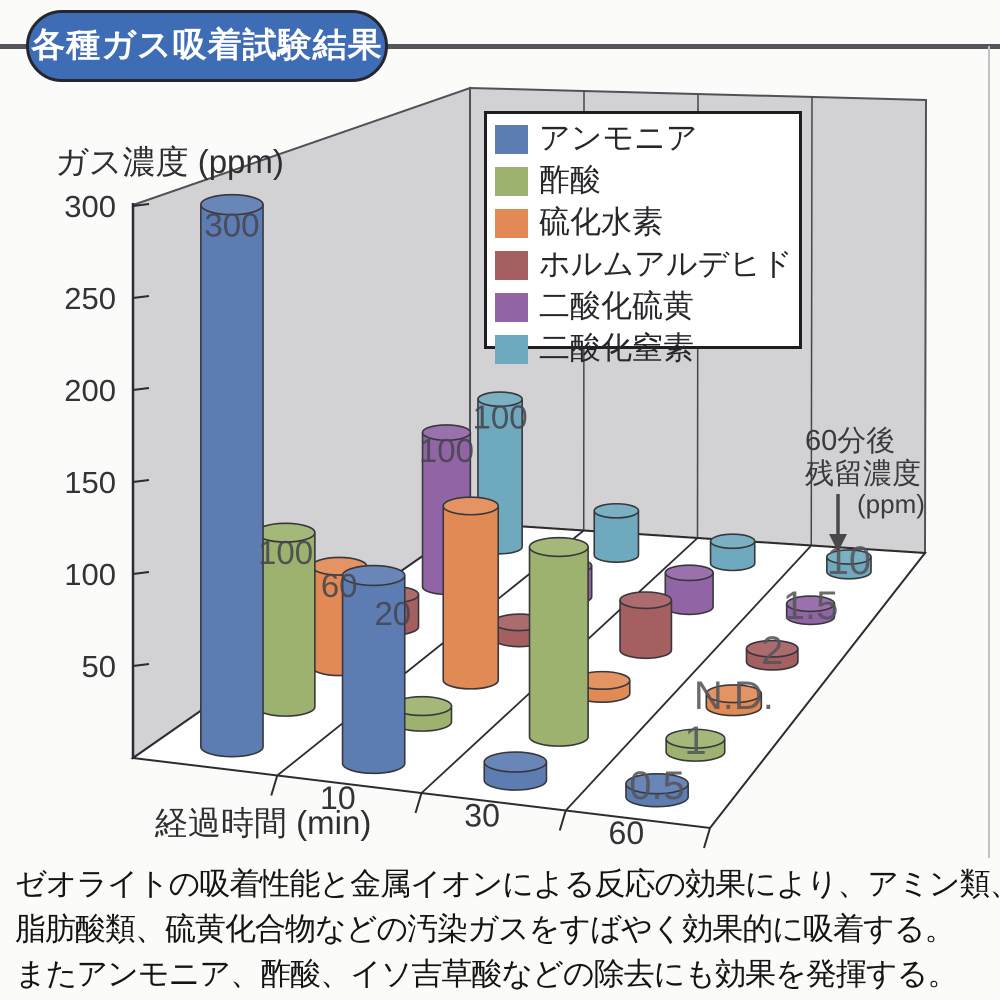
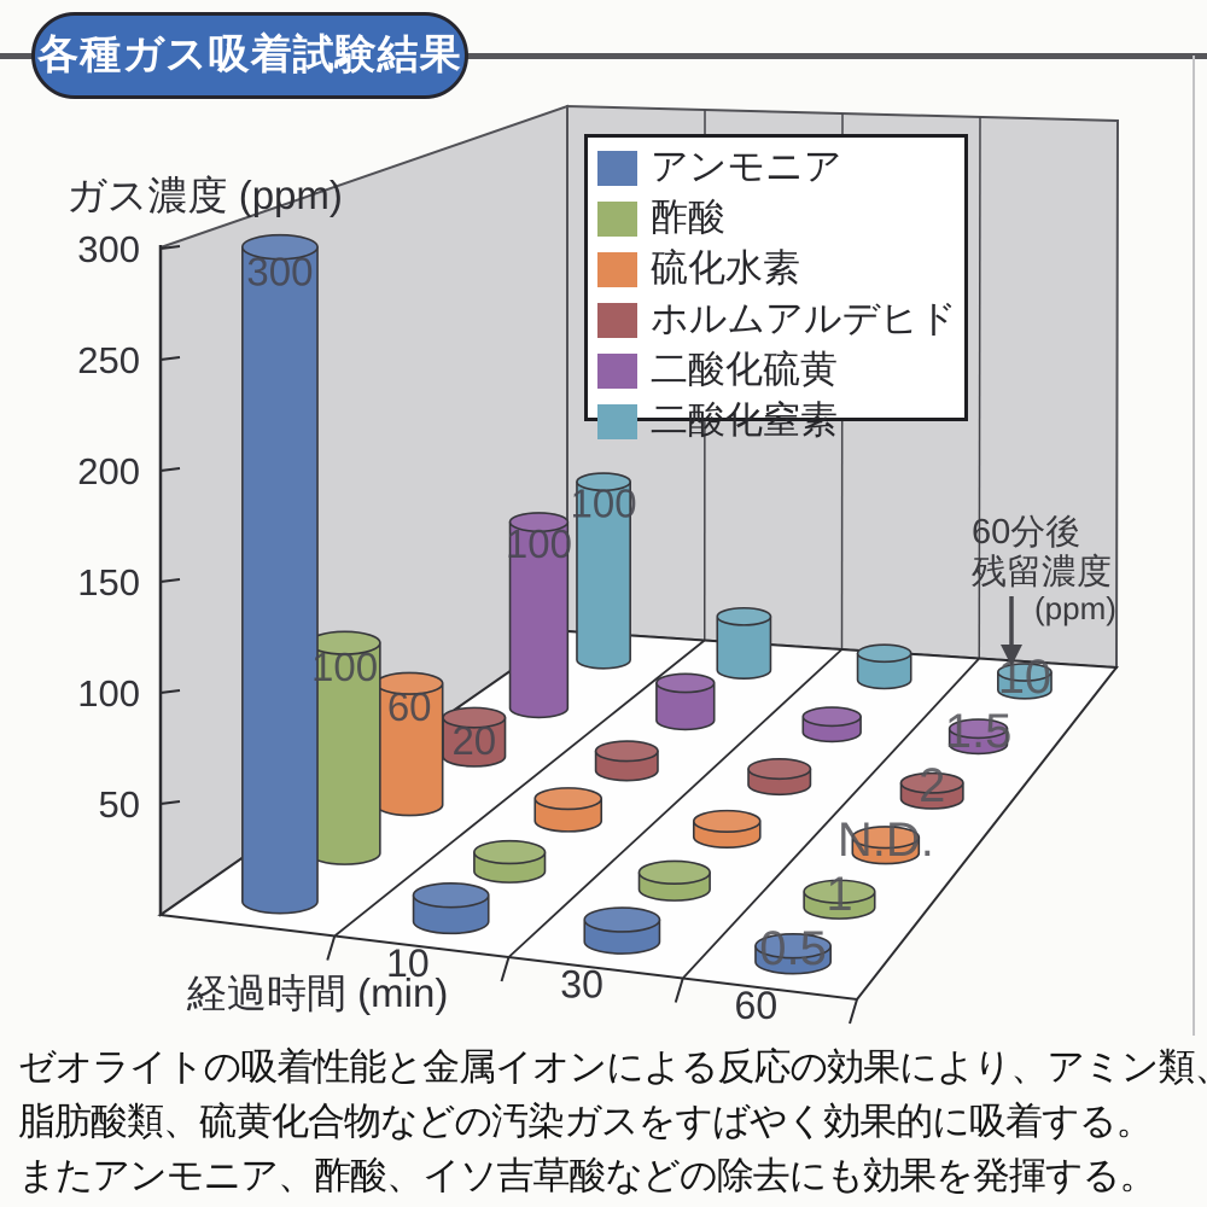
アンモニア/10: 104 -> 12
硫化水素/10: 104 -> 11
酢酸/30: 109 -> 8
ホルムアルデヒド/30: 31 -> 6
二酸化硫黄/30: 22 -> 8
